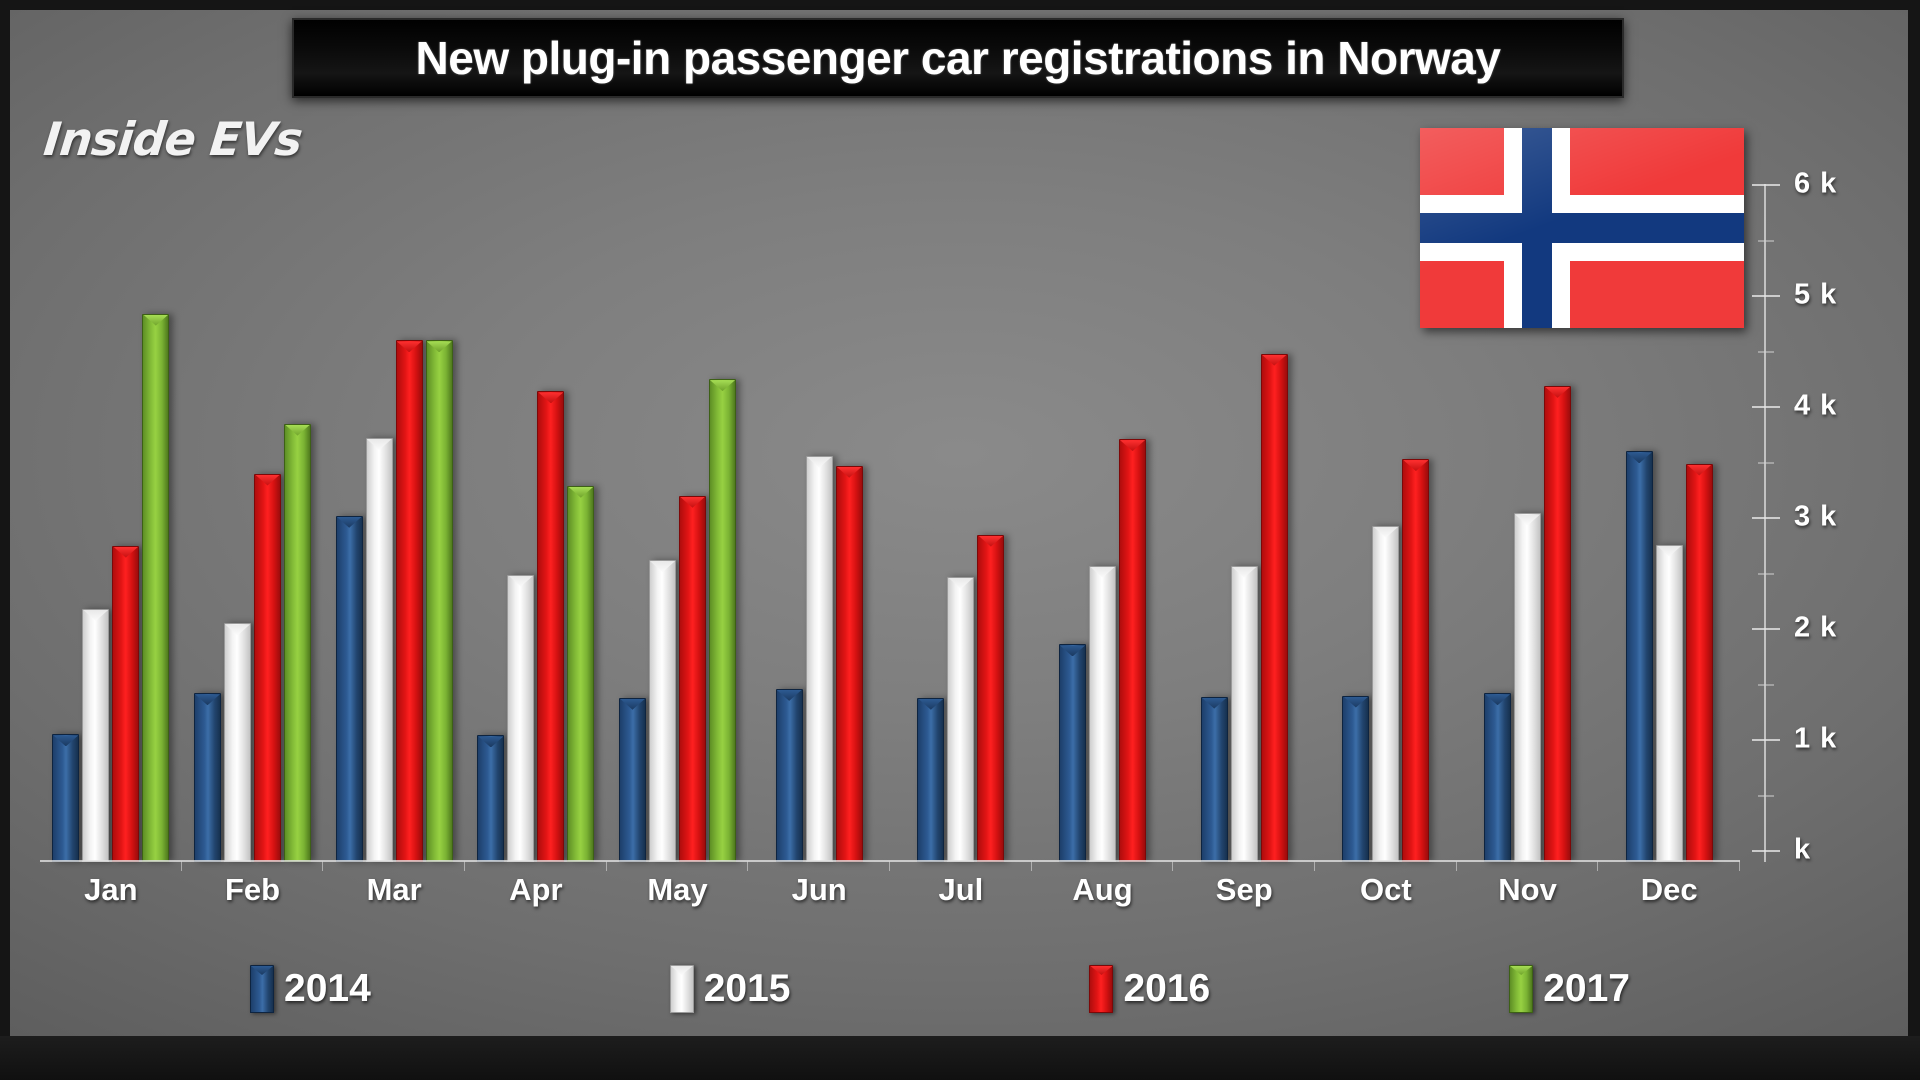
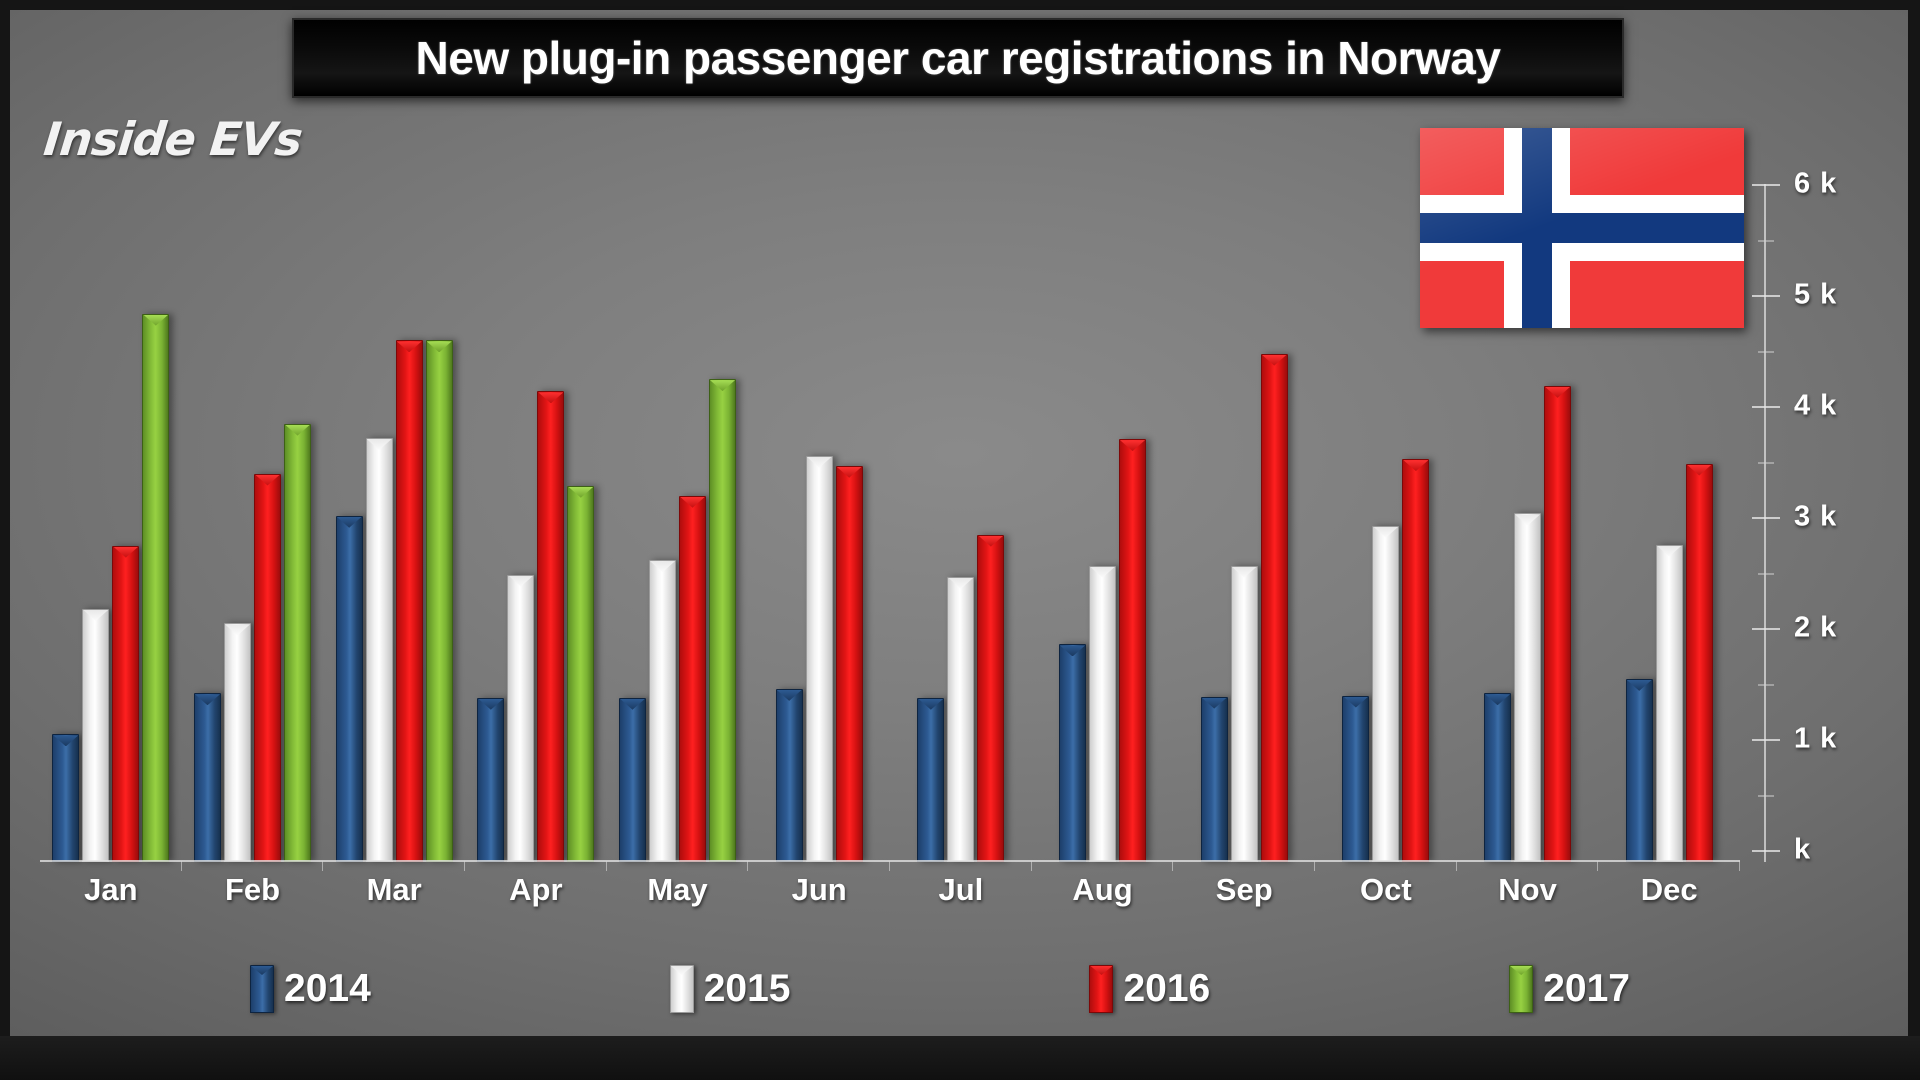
2014/Apr: 1.14k -> 1.48k
2014/Dec: 3.70k -> 1.65k
